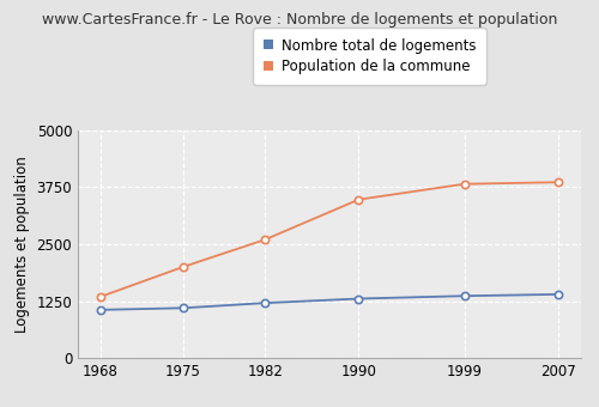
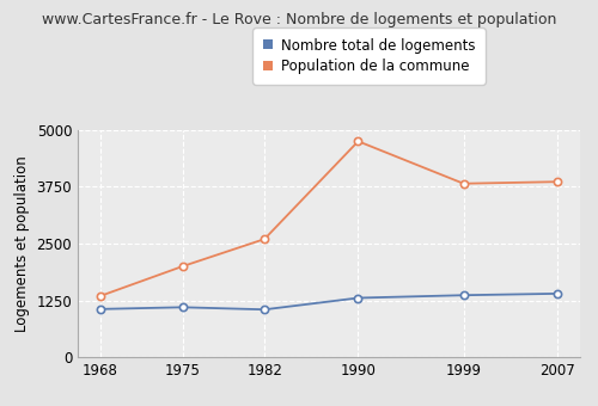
Nombre total de logements/1982: 1210 -> 1050
Population de la commune/1990: 3480 -> 4750
